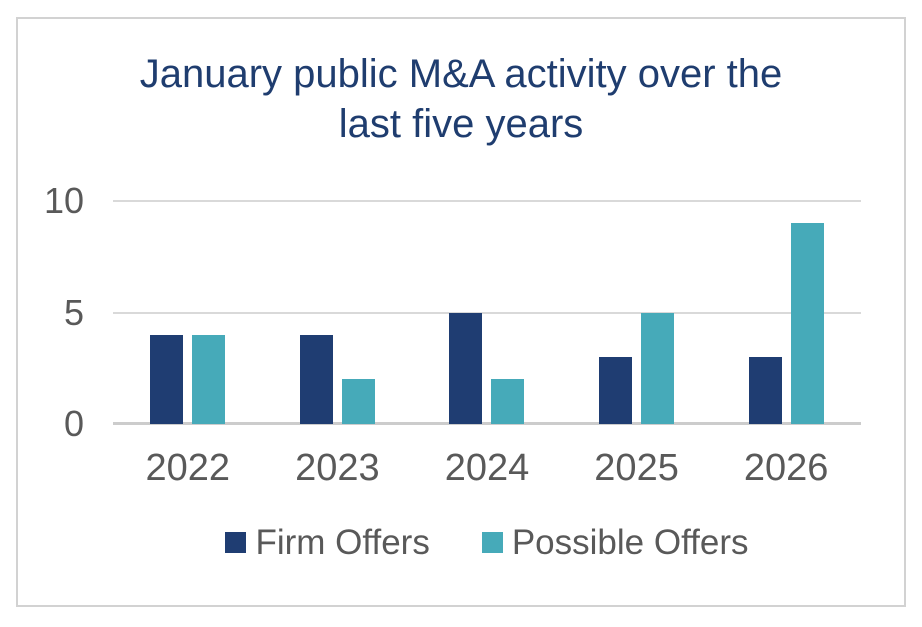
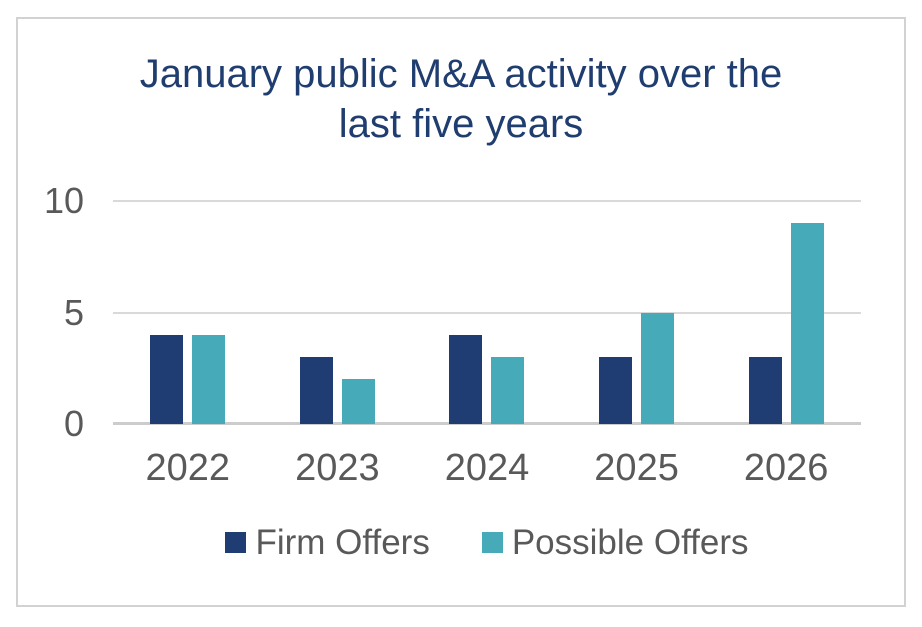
Firm Offers/2023: 4 -> 3
Firm Offers/2024: 5 -> 4
Possible Offers/2024: 2 -> 3
